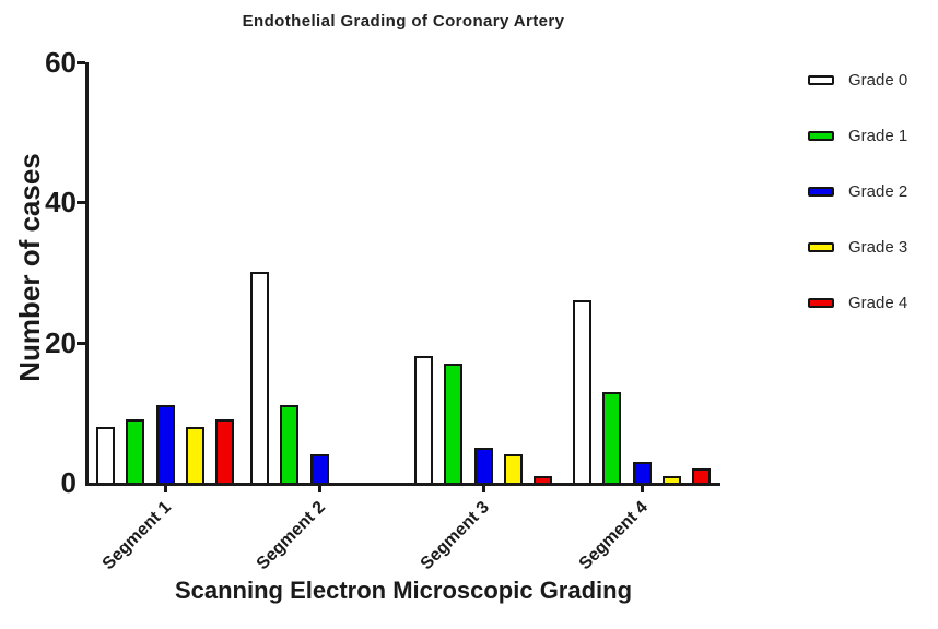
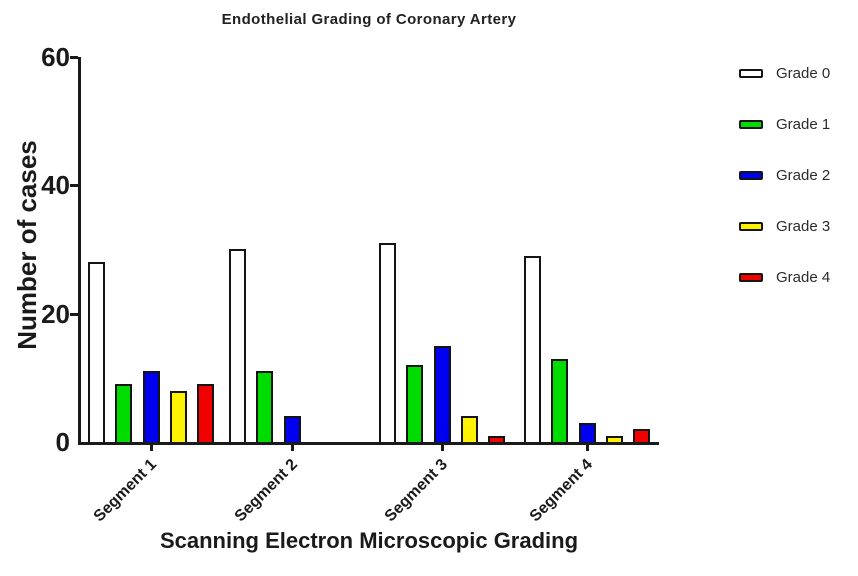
Grade 0/Segment 1: 8 -> 28
Grade 0/Segment 3: 18 -> 31
Grade 1/Segment 3: 17 -> 12
Grade 2/Segment 3: 5 -> 15
Grade 0/Segment 4: 26 -> 29
